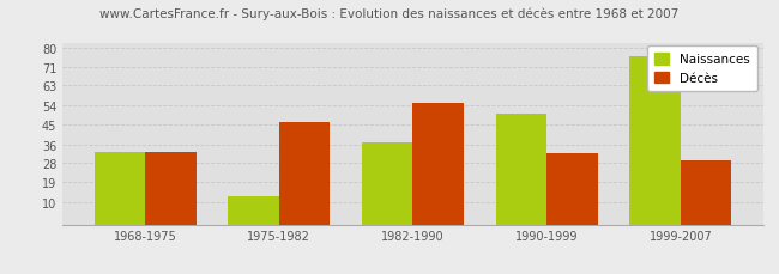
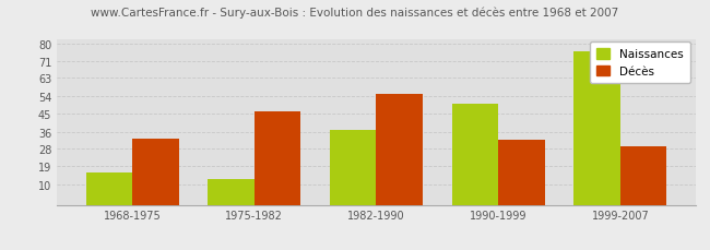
Naissances/1968-1975: 33 -> 16
